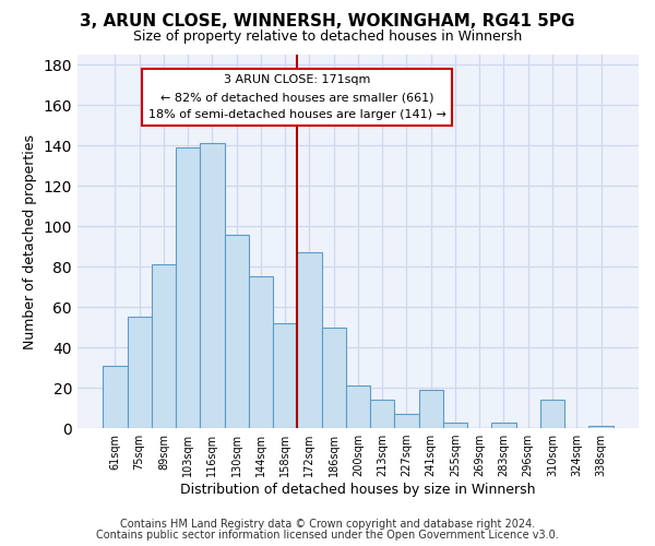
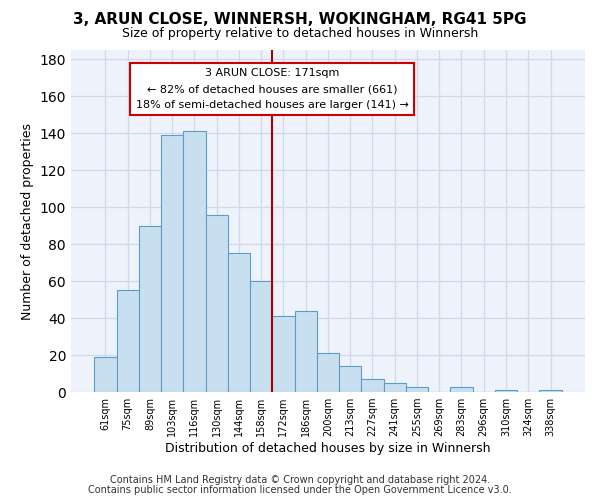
61sqm: 31 -> 19
89sqm: 81 -> 90
158sqm: 52 -> 60
172sqm: 87 -> 41
186sqm: 50 -> 44
241sqm: 19 -> 5
310sqm: 14 -> 1
